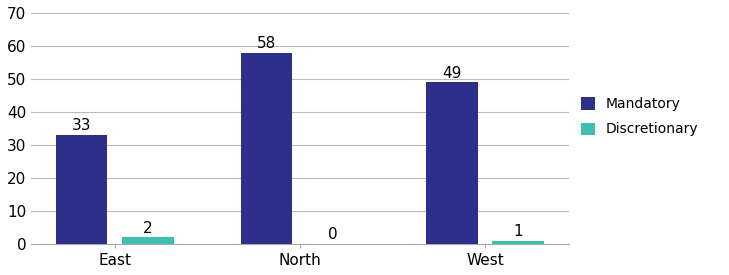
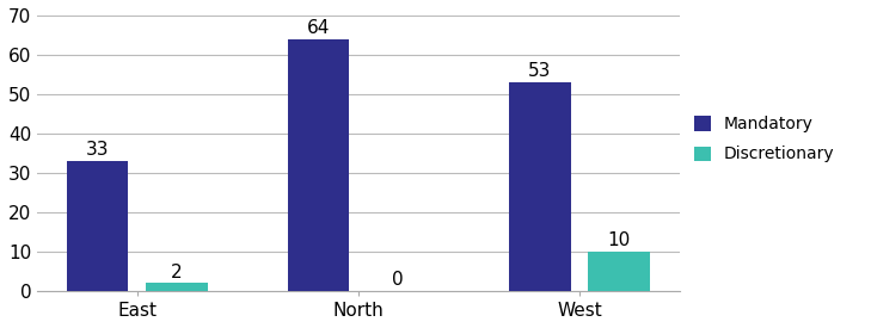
Mandatory/North: 58 -> 64
Mandatory/West: 49 -> 53
Discretionary/West: 1 -> 10
